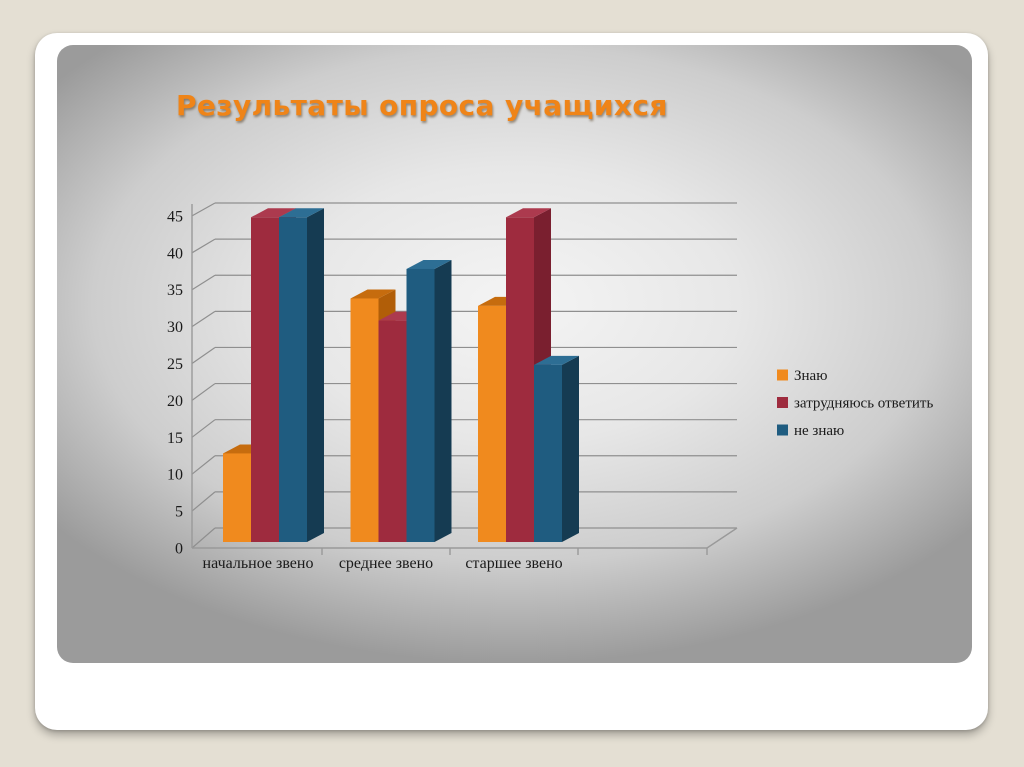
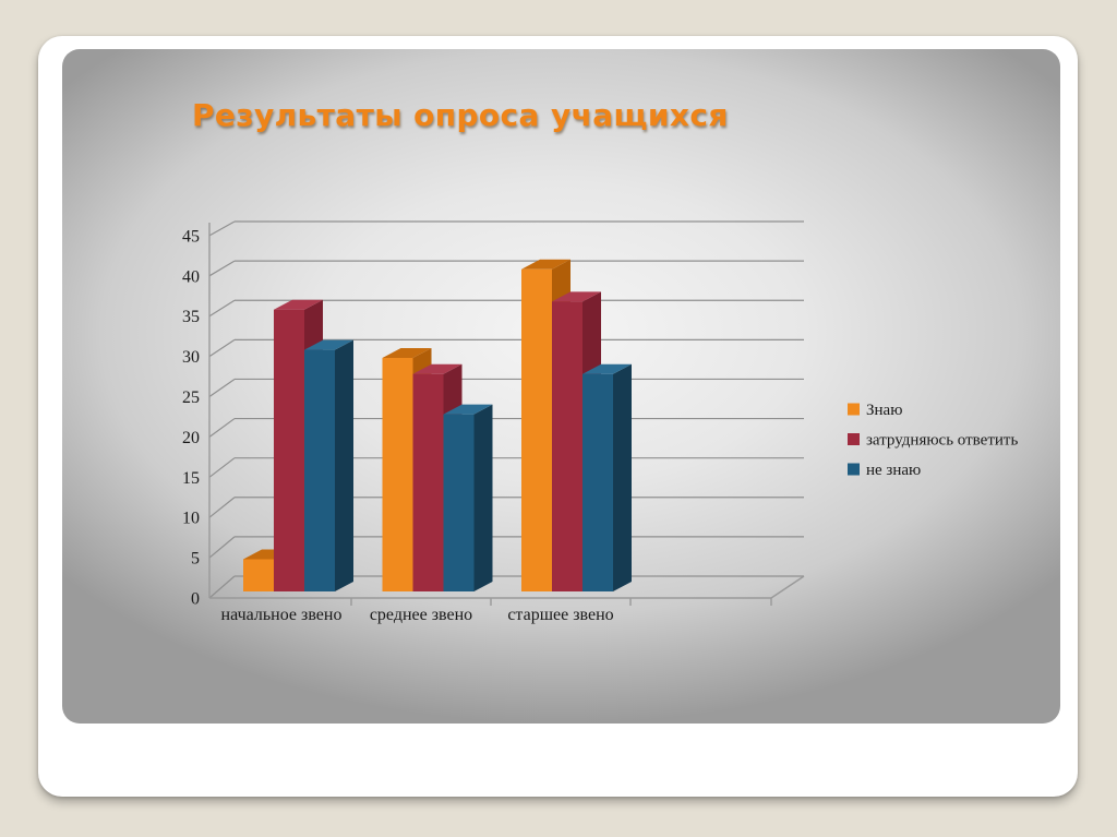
Знаю/начальное звено: 12 -> 4
затрудняюсь ответить/начальное звено: 44 -> 35
не знаю/начальное звено: 44 -> 30
Знаю/среднее звено: 33 -> 29
затрудняюсь ответить/среднее звено: 30 -> 27
не знаю/среднее звено: 37 -> 22
Знаю/старшее звено: 32 -> 40
затрудняюсь ответить/старшее звено: 44 -> 36
не знаю/старшее звено: 24 -> 27
